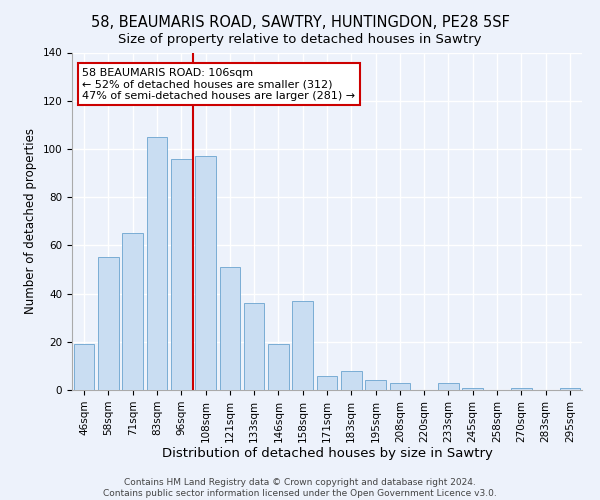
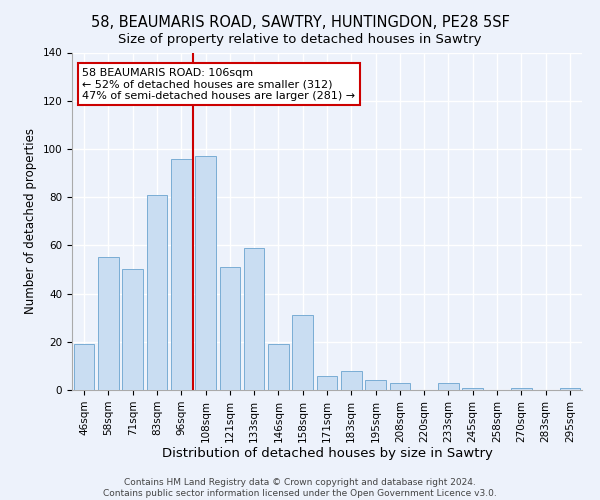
71sqm: 65 -> 50
83sqm: 105 -> 81
133sqm: 36 -> 59
158sqm: 37 -> 31
